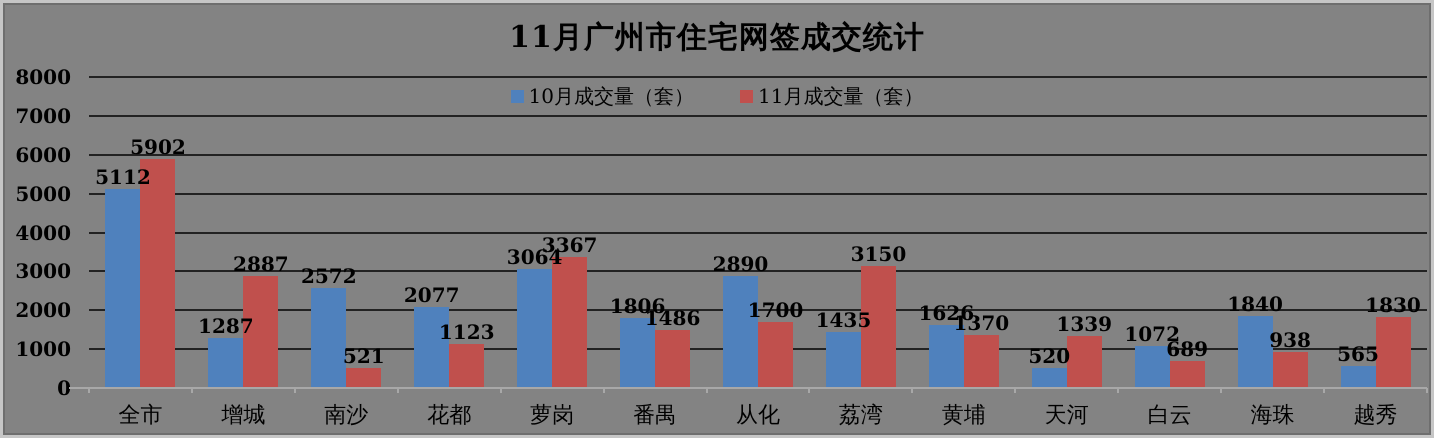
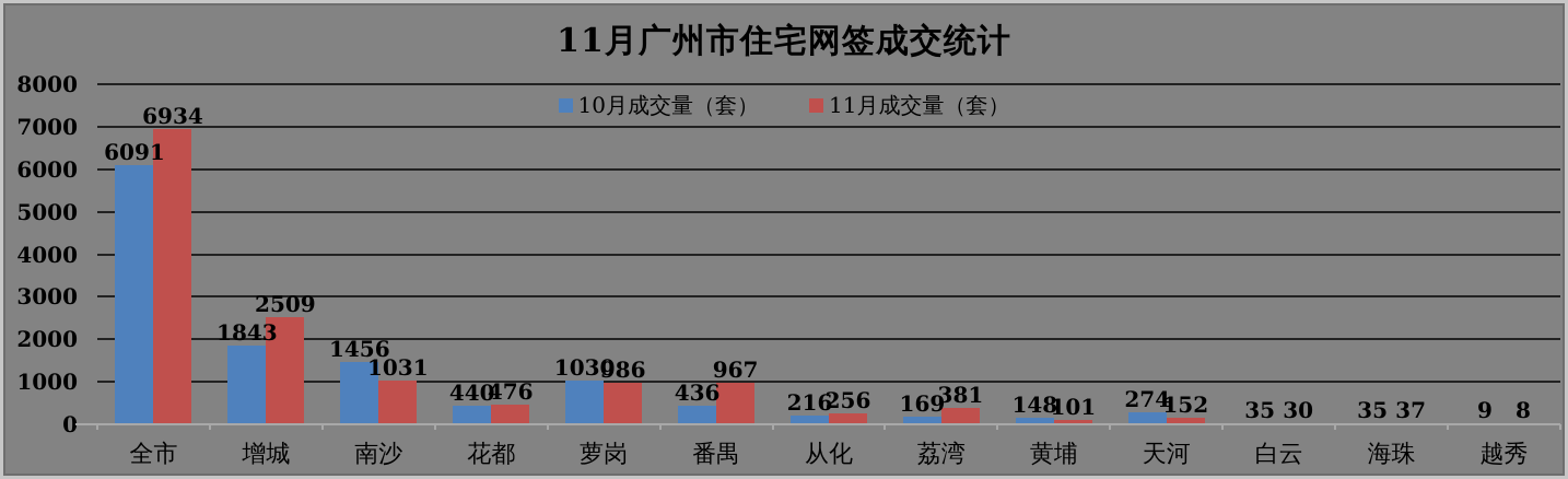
10月成交量（套）/全市: 5112 -> 6091
11月成交量（套）/全市: 5902 -> 6934
10月成交量（套）/增城: 1287 -> 1843
11月成交量（套）/增城: 2887 -> 2509
10月成交量（套）/南沙: 2572 -> 1456
11月成交量（套）/南沙: 521 -> 1031
10月成交量（套）/花都: 2077 -> 440
11月成交量（套）/花都: 1123 -> 476
10月成交量（套）/萝岗: 3064 -> 1030
11月成交量（套）/萝岗: 3367 -> 986
10月成交量（套）/番禺: 1806 -> 436
11月成交量（套）/番禺: 1486 -> 967
10月成交量（套）/从化: 2890 -> 216
11月成交量（套）/从化: 1700 -> 256
10月成交量（套）/荔湾: 1435 -> 169
11月成交量（套）/荔湾: 3150 -> 381
10月成交量（套）/黄埔: 1626 -> 148
11月成交量（套）/黄埔: 1370 -> 101
10月成交量（套）/天河: 520 -> 274
11月成交量（套）/天河: 1339 -> 152
10月成交量（套）/白云: 1072 -> 35
11月成交量（套）/白云: 689 -> 30
10月成交量（套）/海珠: 1840 -> 35
11月成交量（套）/海珠: 938 -> 37
10月成交量（套）/越秀: 565 -> 9
11月成交量（套）/越秀: 1830 -> 8
